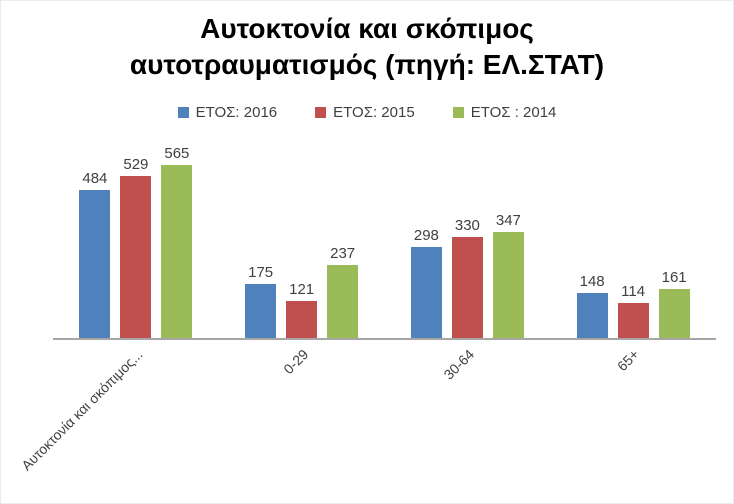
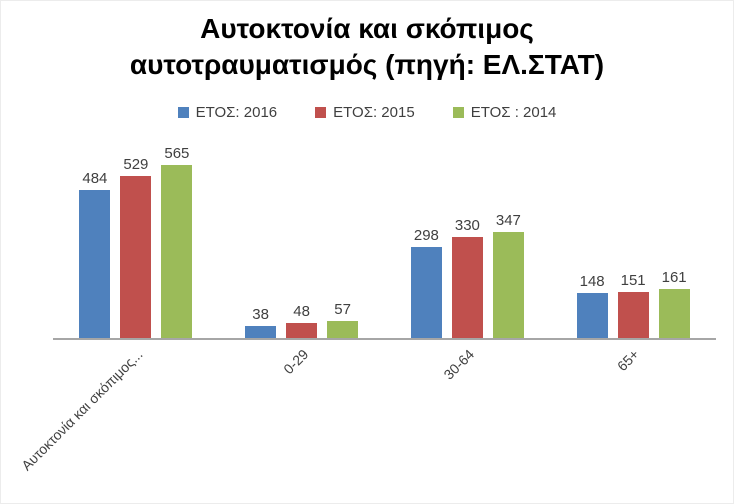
ΕΤΟΣ: 2016/0-29: 175 -> 38
ΕΤΟΣ: 2015/0-29: 121 -> 48
ΕΤΟΣ : 2014/0-29: 237 -> 57
ΕΤΟΣ: 2015/65+: 114 -> 151
